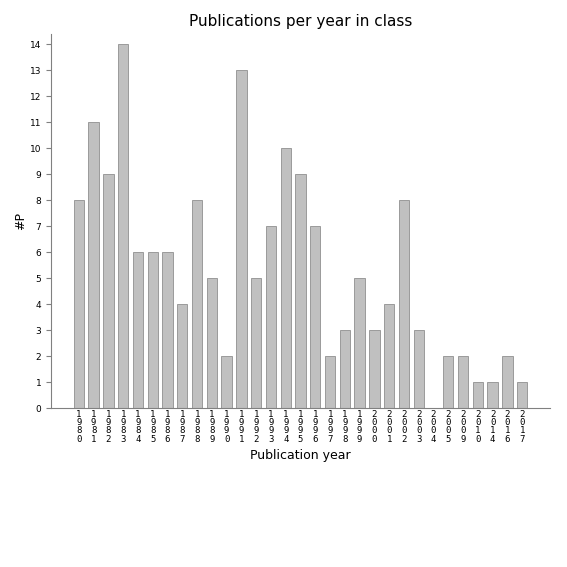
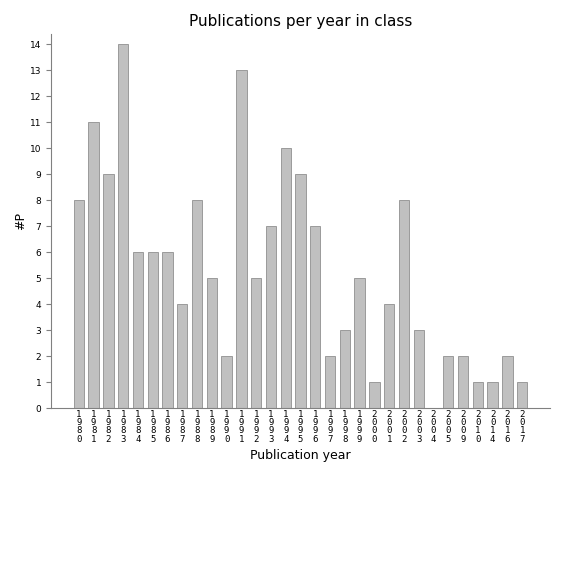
2 0 0 0: 3 -> 1
